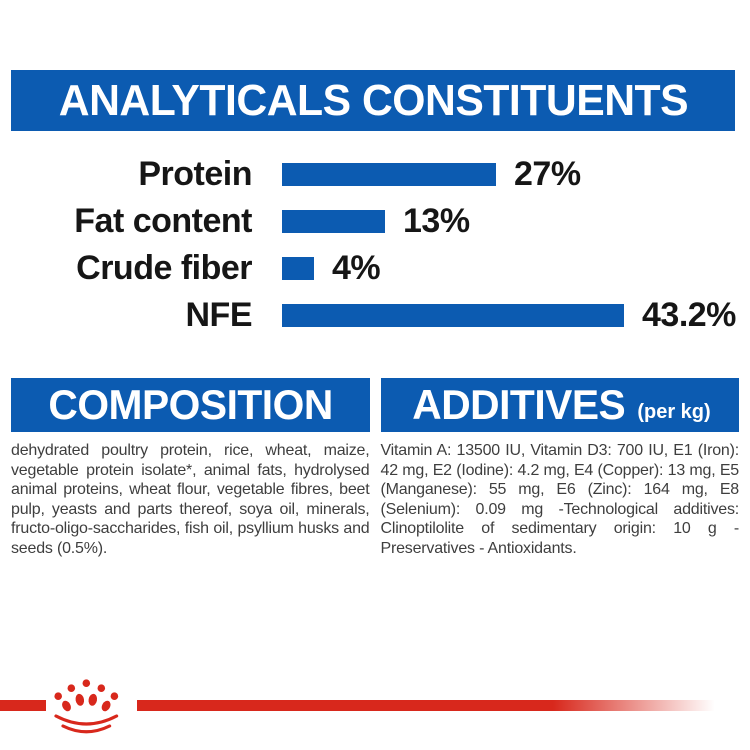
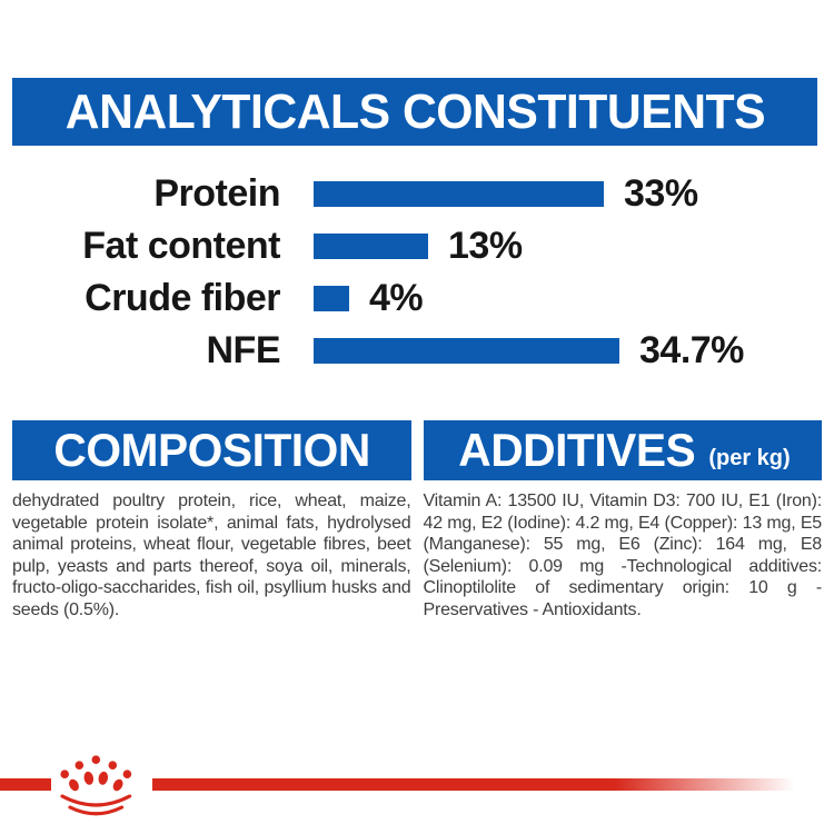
Protein: 27% -> 33%
NFE: 43.2% -> 34.7%
